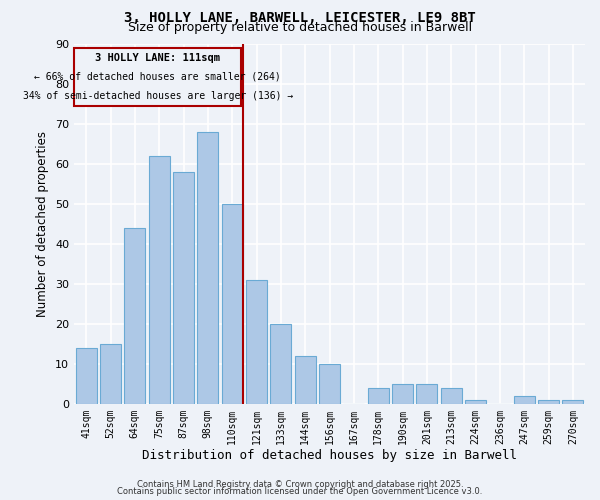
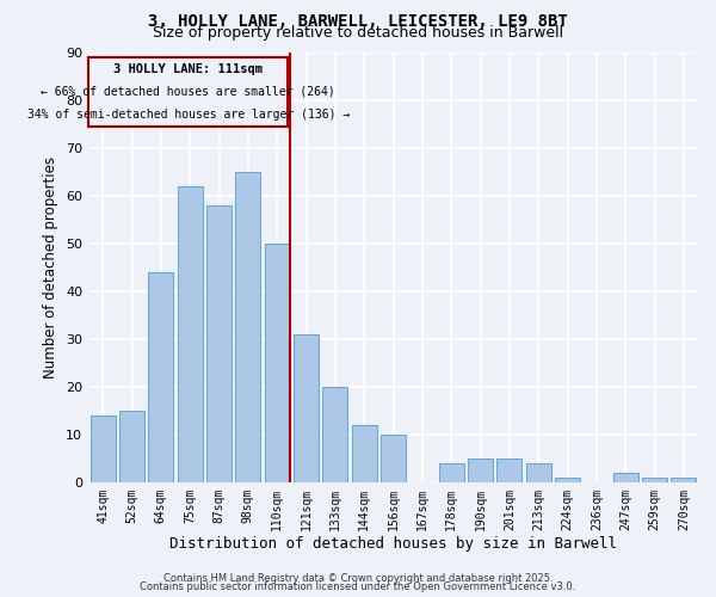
98sqm: 68 -> 65
